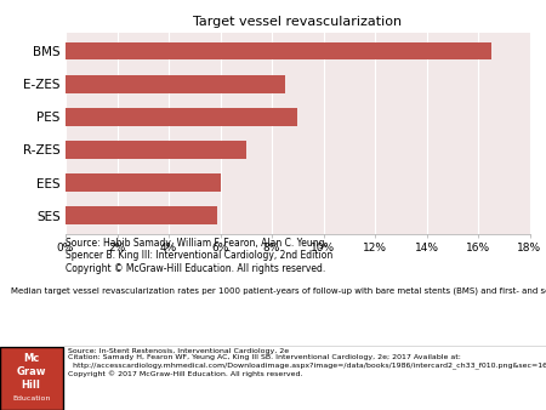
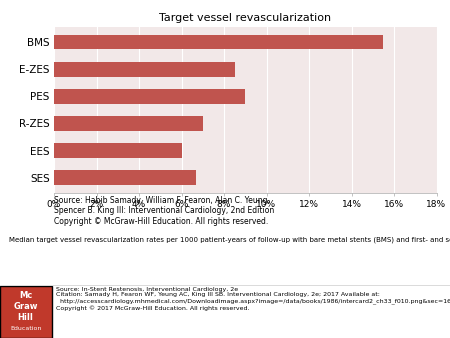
BMS: 16.5% -> 15.5%
SES: 5.9% -> 6.7%
